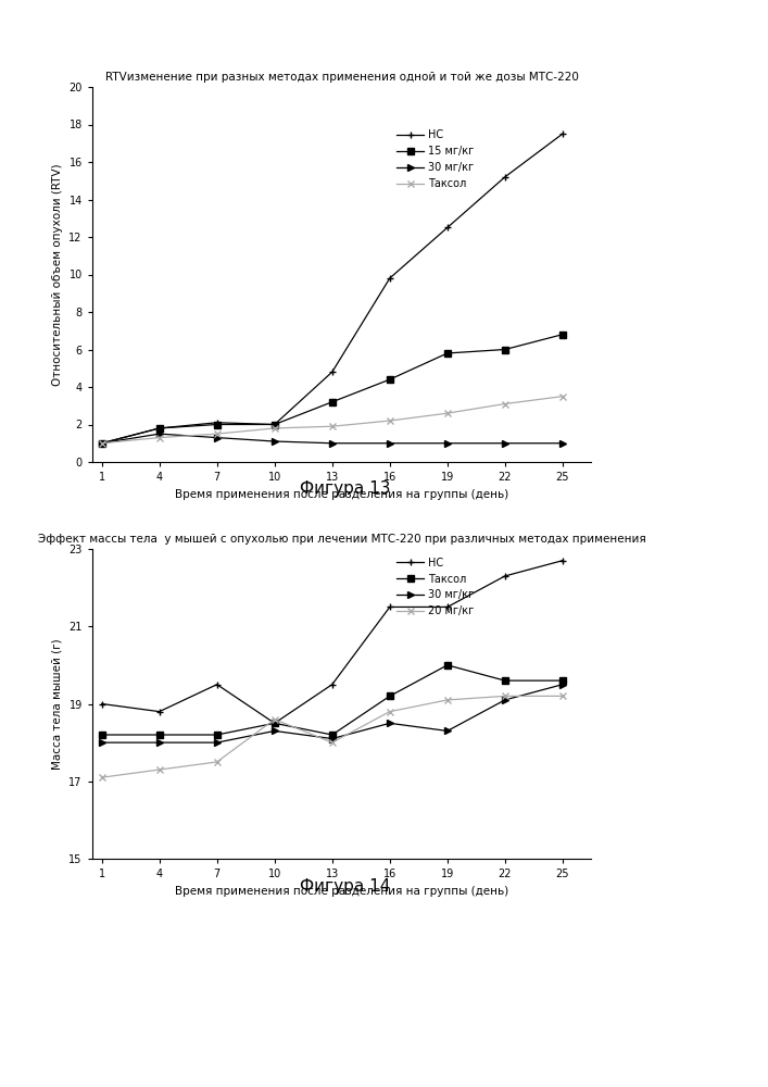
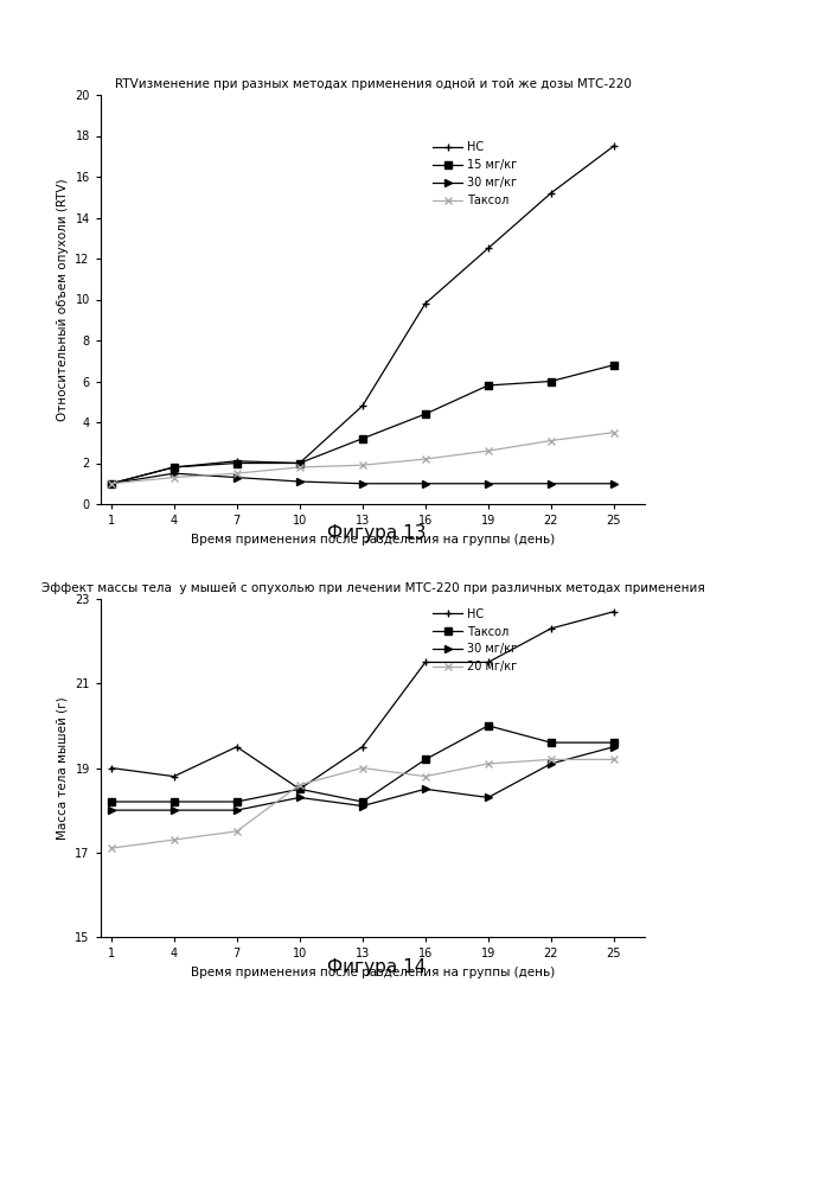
20 мг/кг/13: 18.0 -> 19.0
